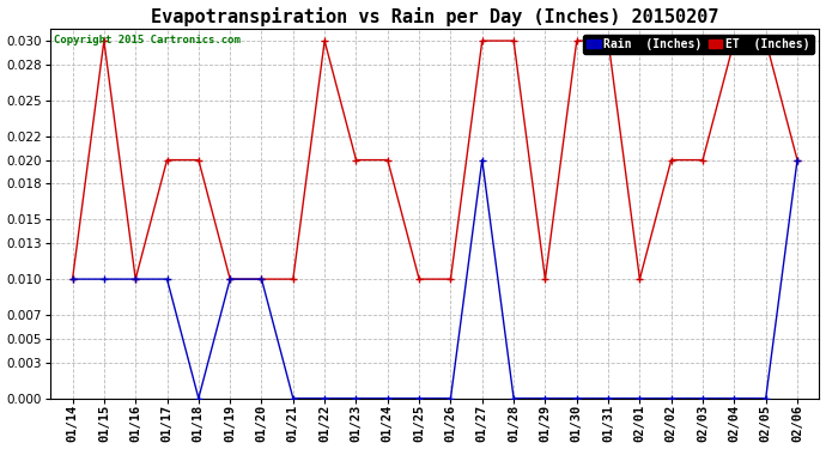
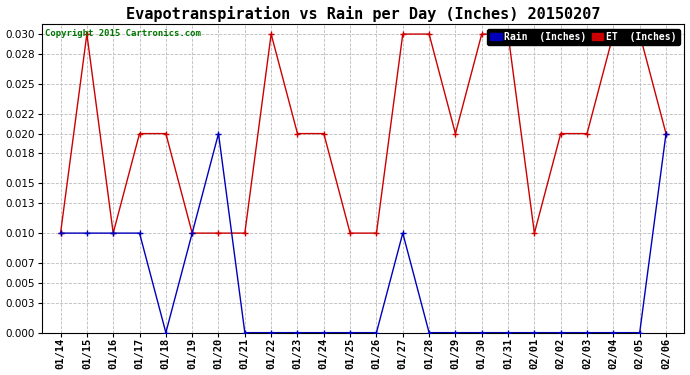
Rain (Inches)/01/20: 0.01 -> 0.02
Rain (Inches)/01/27: 0.02 -> 0.01
ET (Inches)/01/29: 0.01 -> 0.02
